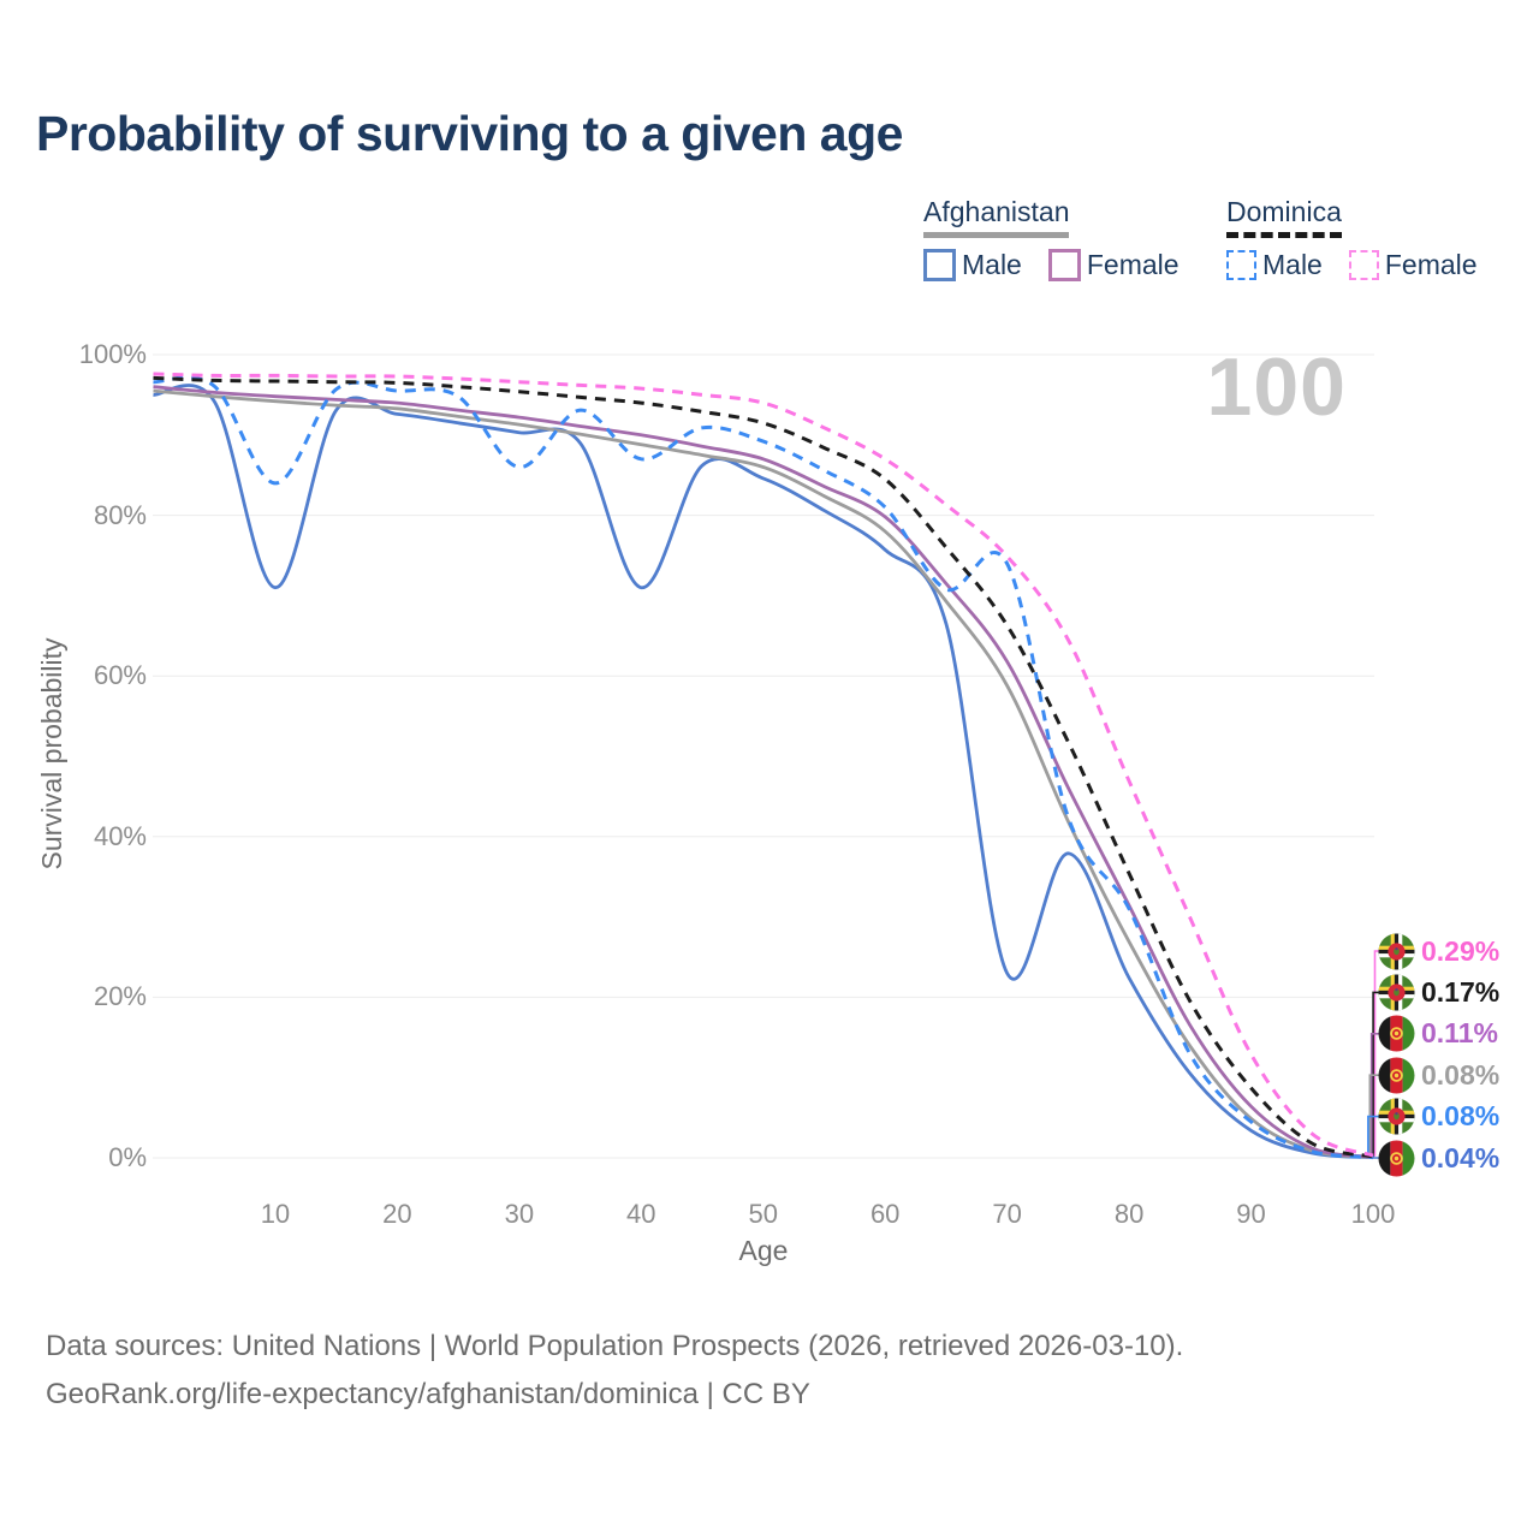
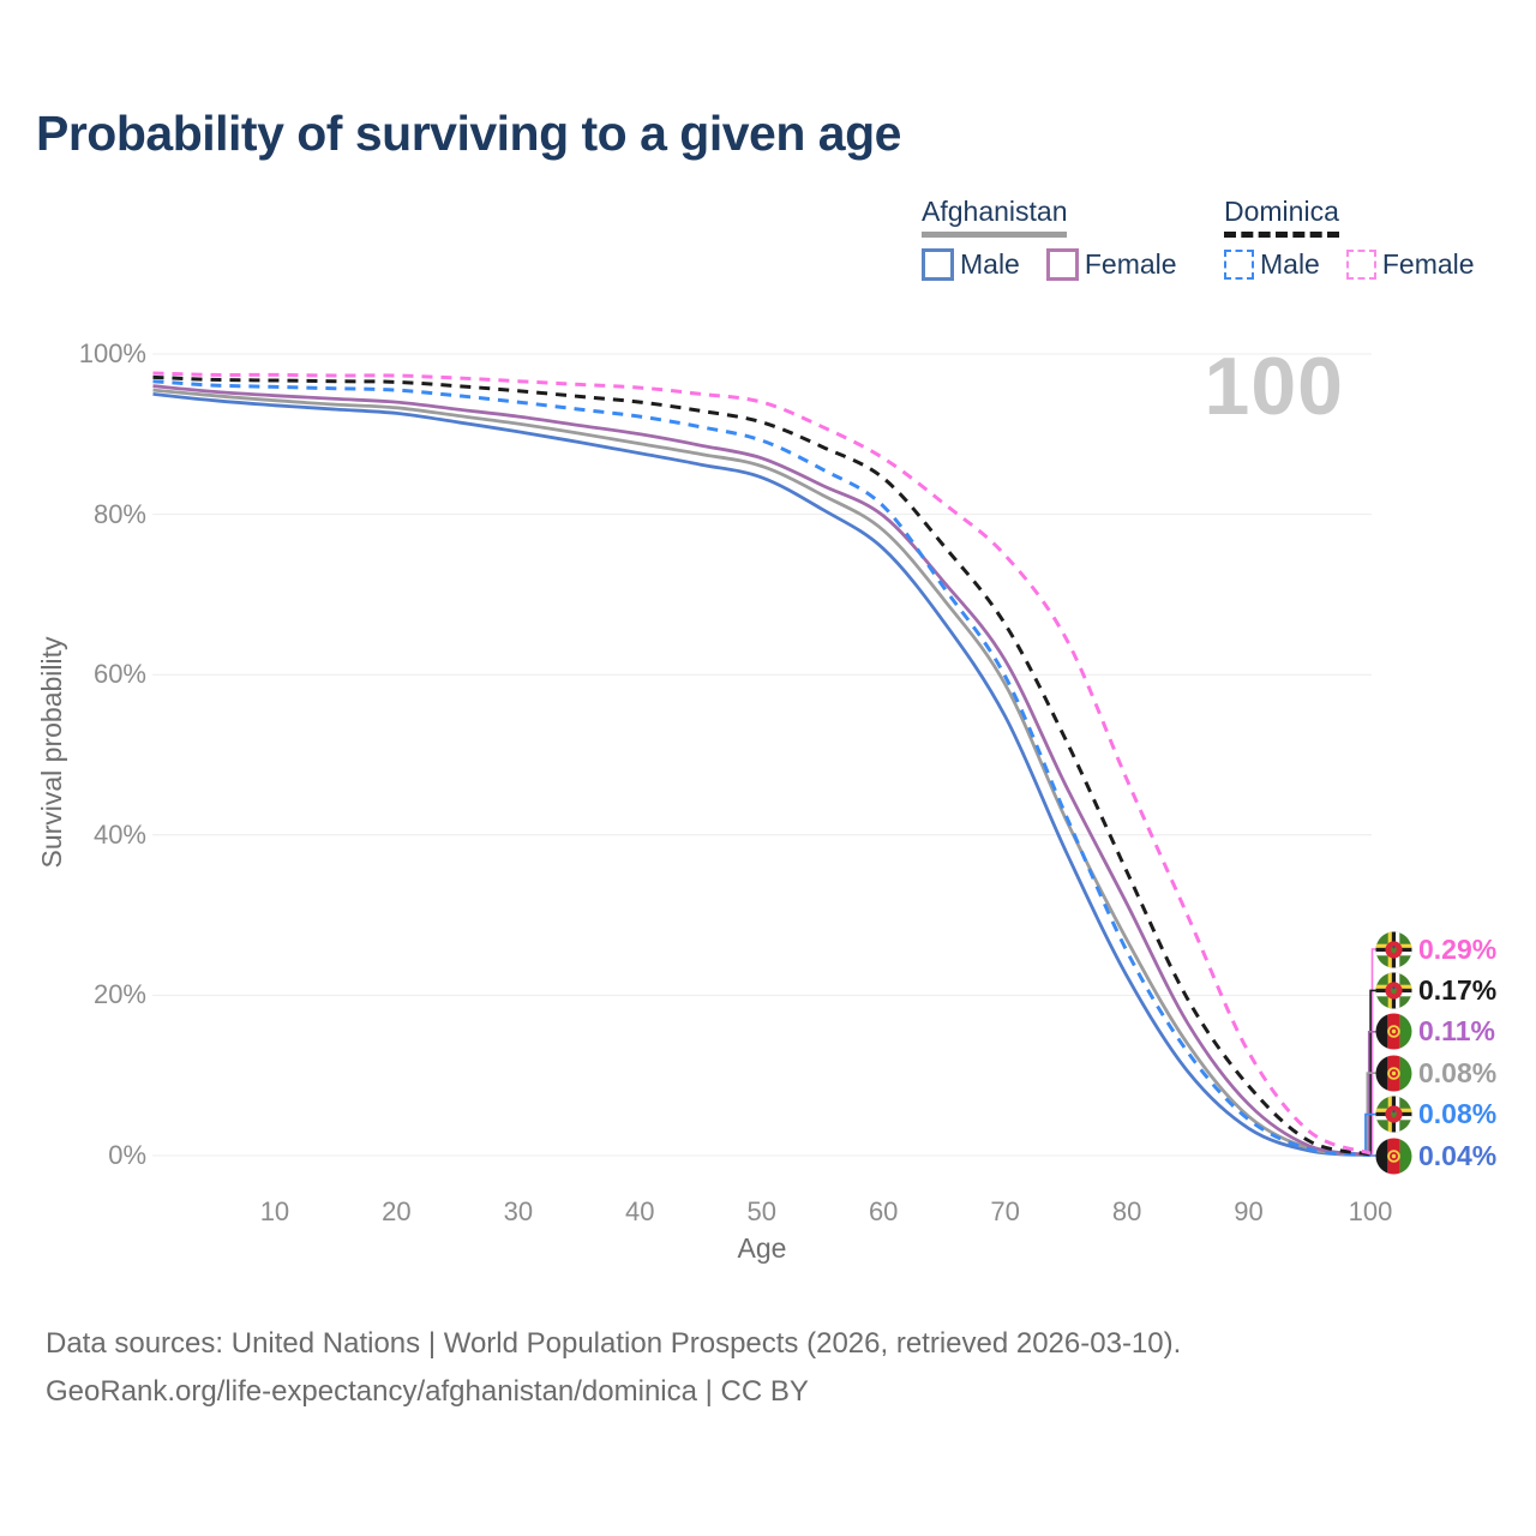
Afghanistan Male/10: 71% -> 94%
Dominica Male/10: 84% -> 96%
Dominica Male/30: 86% -> 94%
Afghanistan Male/40: 71% -> 88%
Dominica Male/40: 87% -> 92%
Afghanistan Male/70: 23% -> 55%
Dominica Male/70: 74% -> 60%
Dominica Male/80: 31% -> 26%
